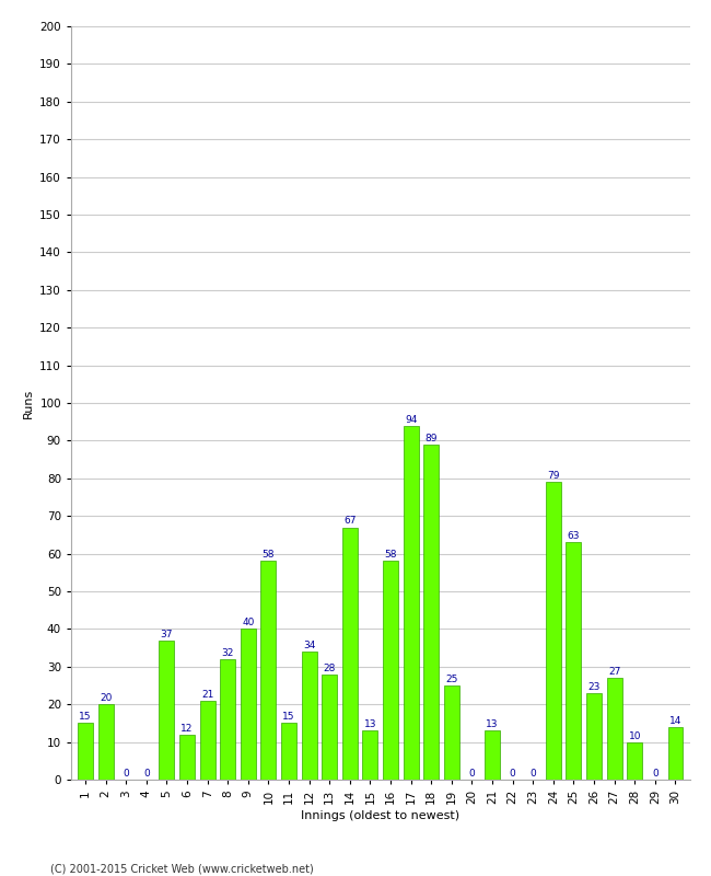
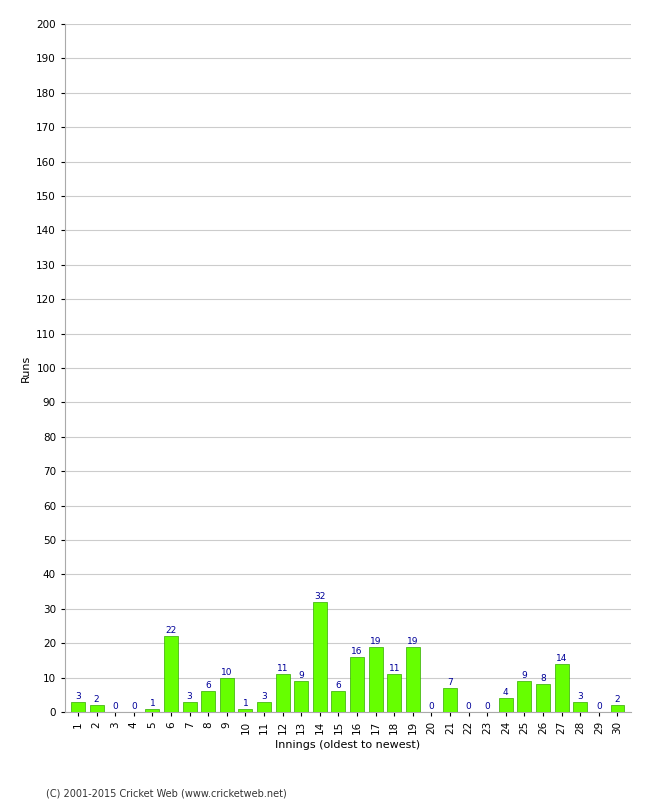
1: 15 -> 3
2: 20 -> 2
5: 37 -> 1
6: 12 -> 22
7: 21 -> 3
8: 32 -> 6
9: 40 -> 10
10: 58 -> 1
11: 15 -> 3
12: 34 -> 11
13: 28 -> 9
14: 67 -> 32
15: 13 -> 6
16: 58 -> 16
17: 94 -> 19
18: 89 -> 11
19: 25 -> 19
21: 13 -> 7
24: 79 -> 4
25: 63 -> 9
26: 23 -> 8
27: 27 -> 14
28: 10 -> 3
30: 14 -> 2
